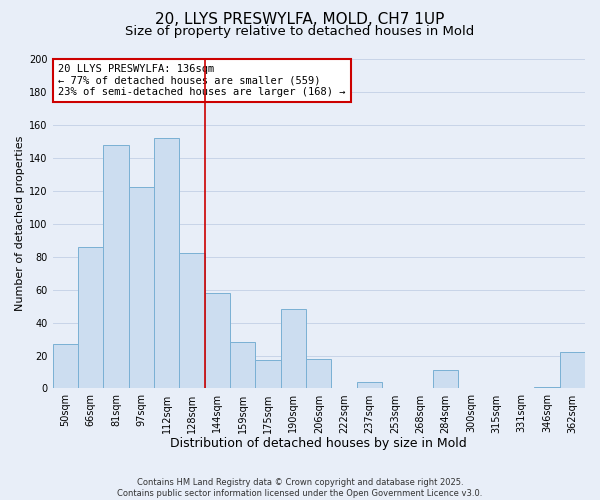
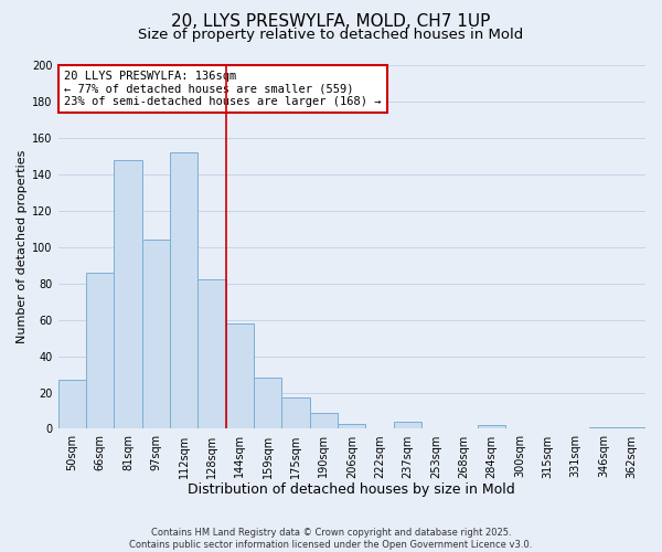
97sqm: 122 -> 104
190sqm: 48 -> 9
206sqm: 18 -> 3
284sqm: 11 -> 2
362sqm: 22 -> 1
